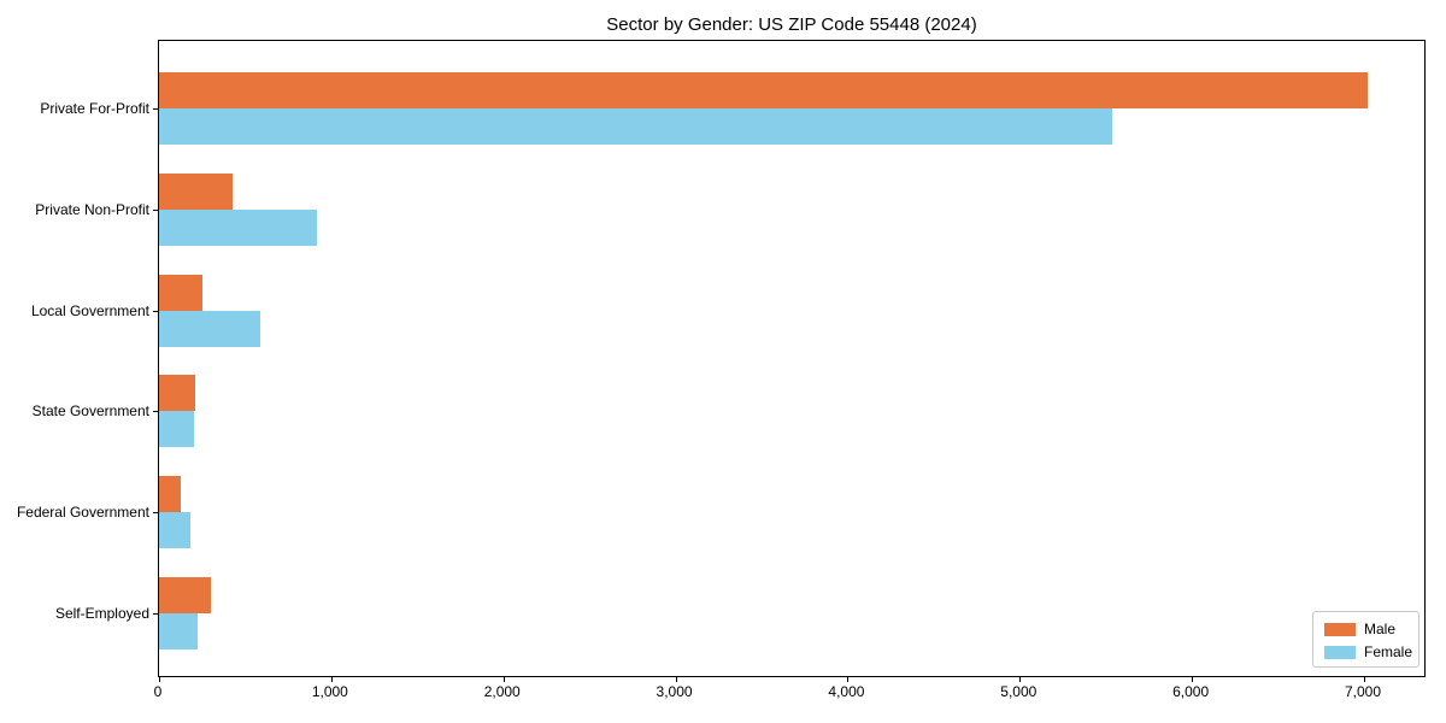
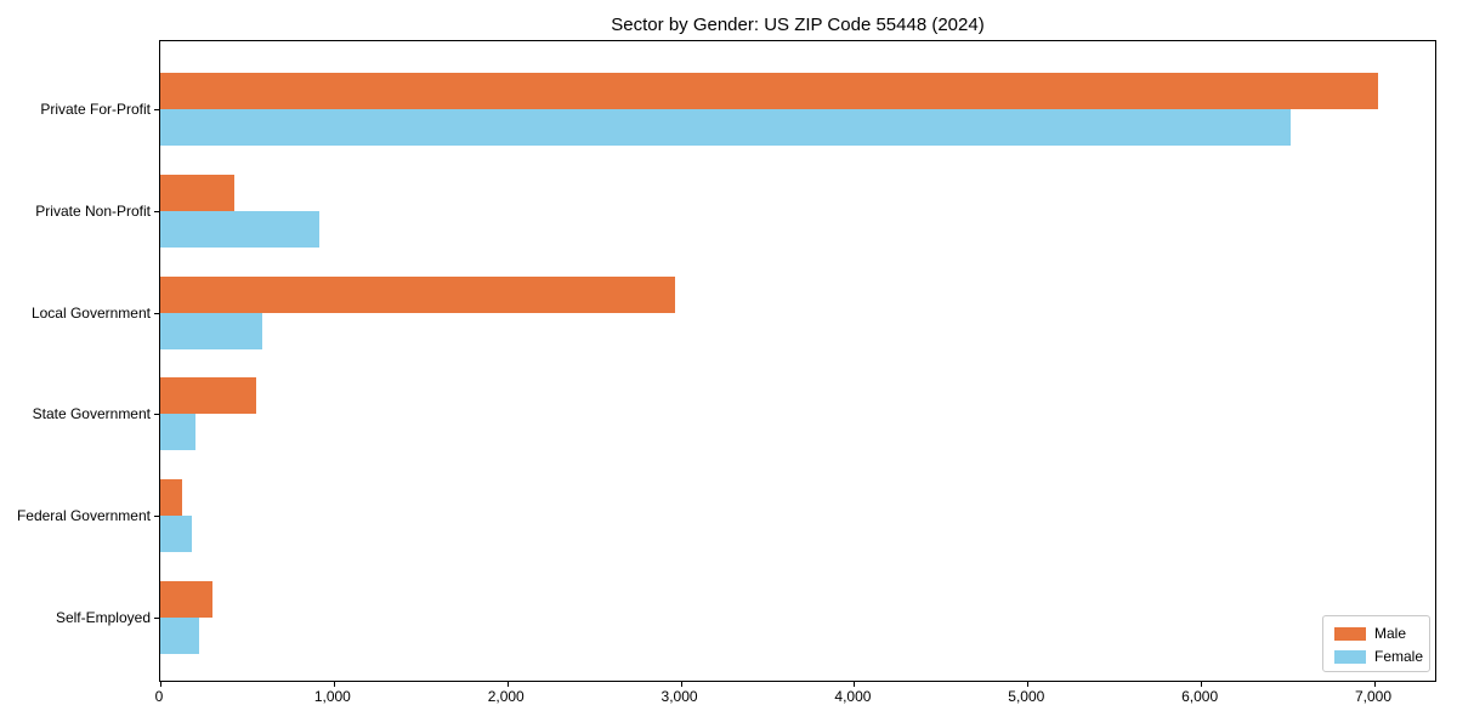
Female/Private For-Profit: 5540 -> 6520
Male/Local Government: 250 -> 2970
Male/State Government: 210 -> 550
